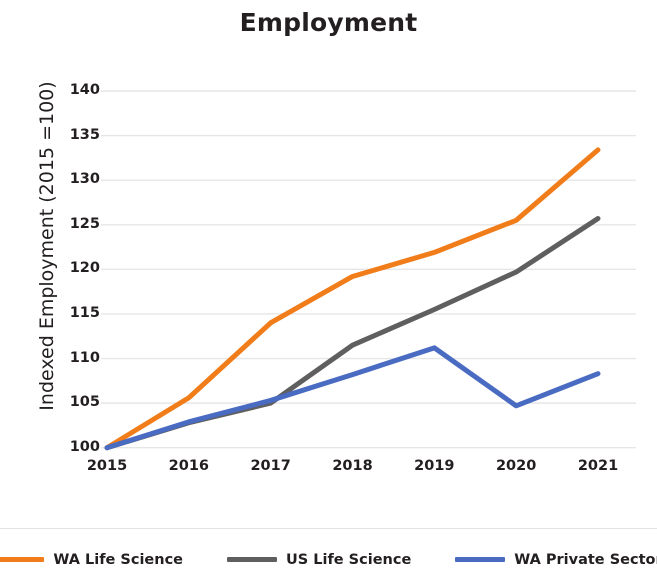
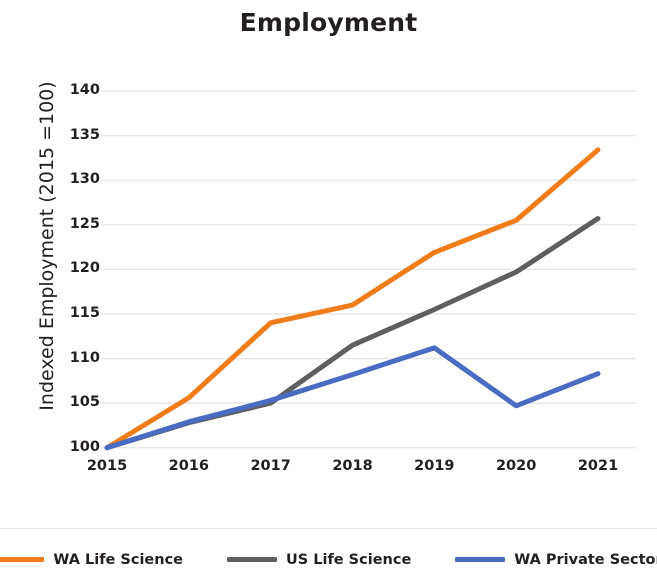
WA Life Science/2018: 119 -> 116
